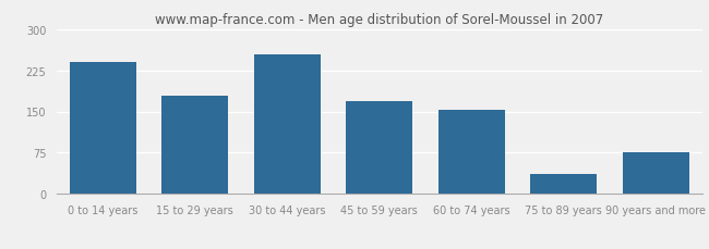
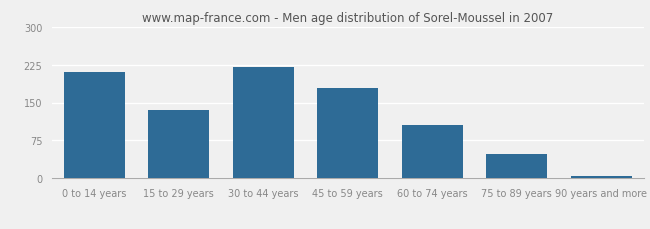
0 to 14 years: 240 -> 210
15 to 29 years: 178 -> 135
30 to 44 years: 254 -> 220
45 to 59 years: 168 -> 178
60 to 74 years: 152 -> 105
75 to 89 years: 36 -> 48
90 years and more: 76 -> 5
